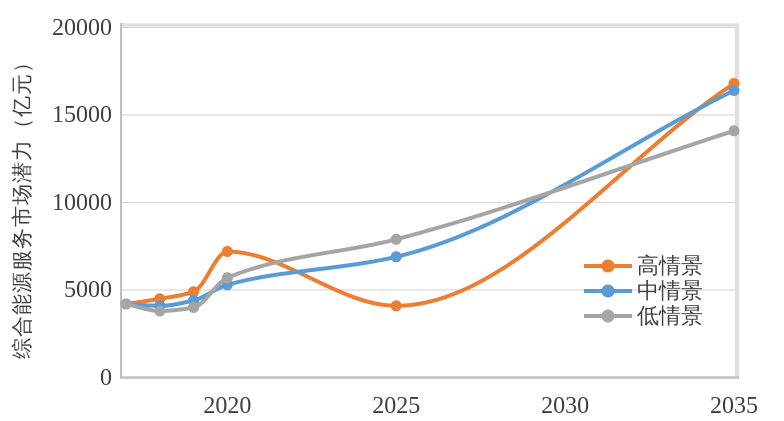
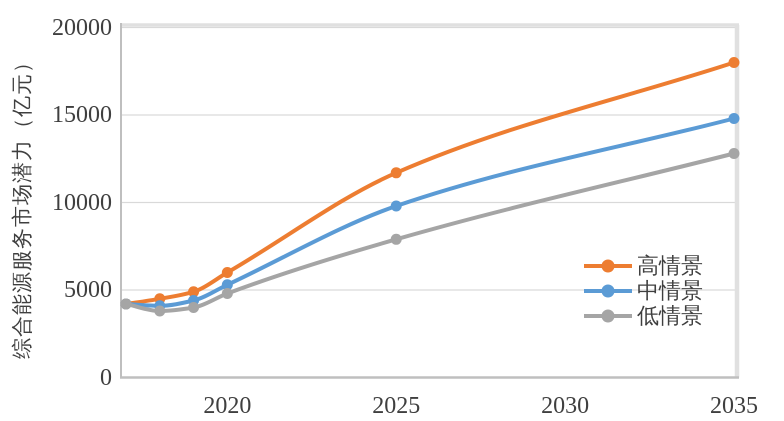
高情景/2020: 7200 -> 6000
低情景/2020: 5700 -> 4800
高情景/2025: 4100 -> 11700
中情景/2025: 6900 -> 9800
高情景/2035: 16800 -> 18000
中情景/2035: 16400 -> 14800
低情景/2035: 14100 -> 12800
